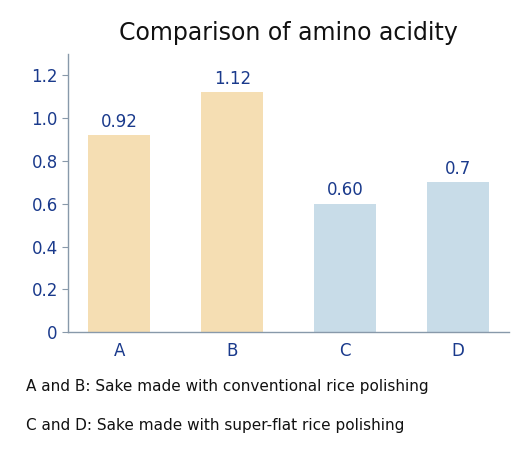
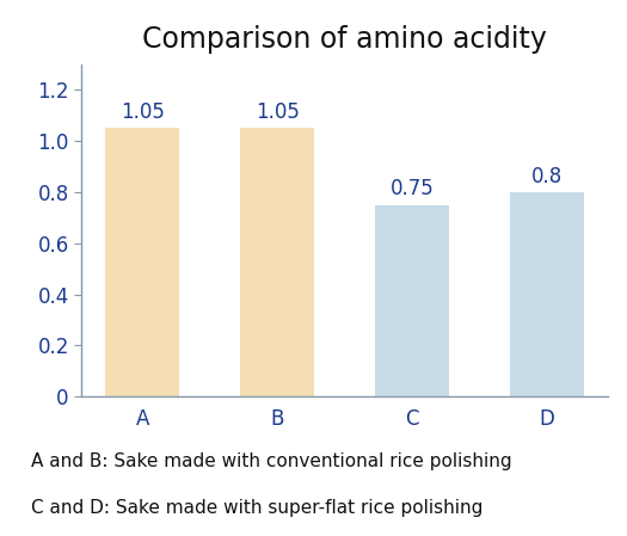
A: 0.92 -> 1.05
B: 1.12 -> 1.05
C: 0.60 -> 0.75
D: 0.7 -> 0.8
